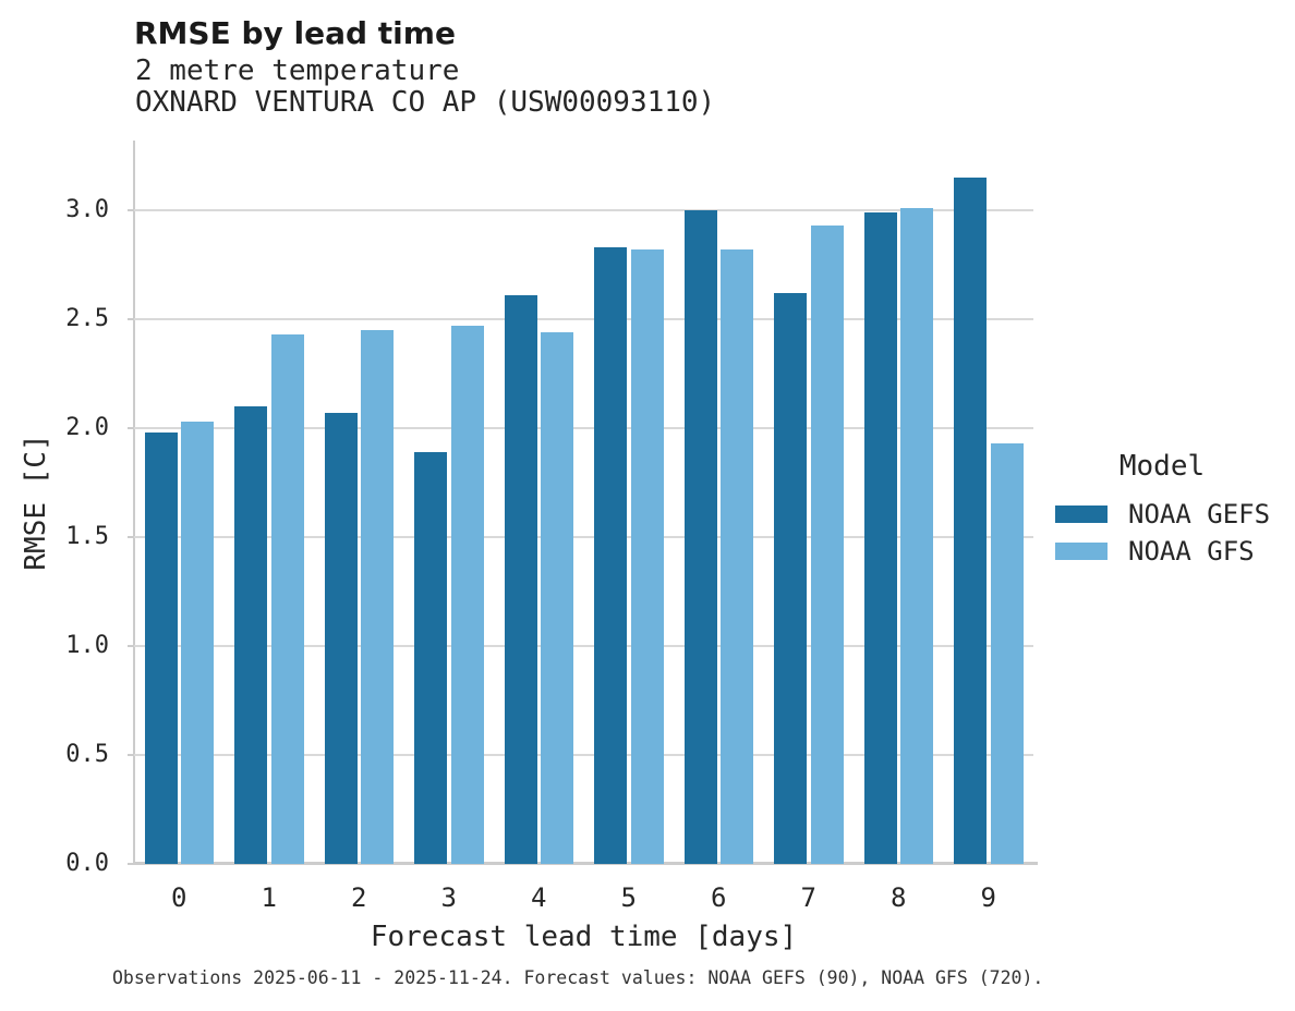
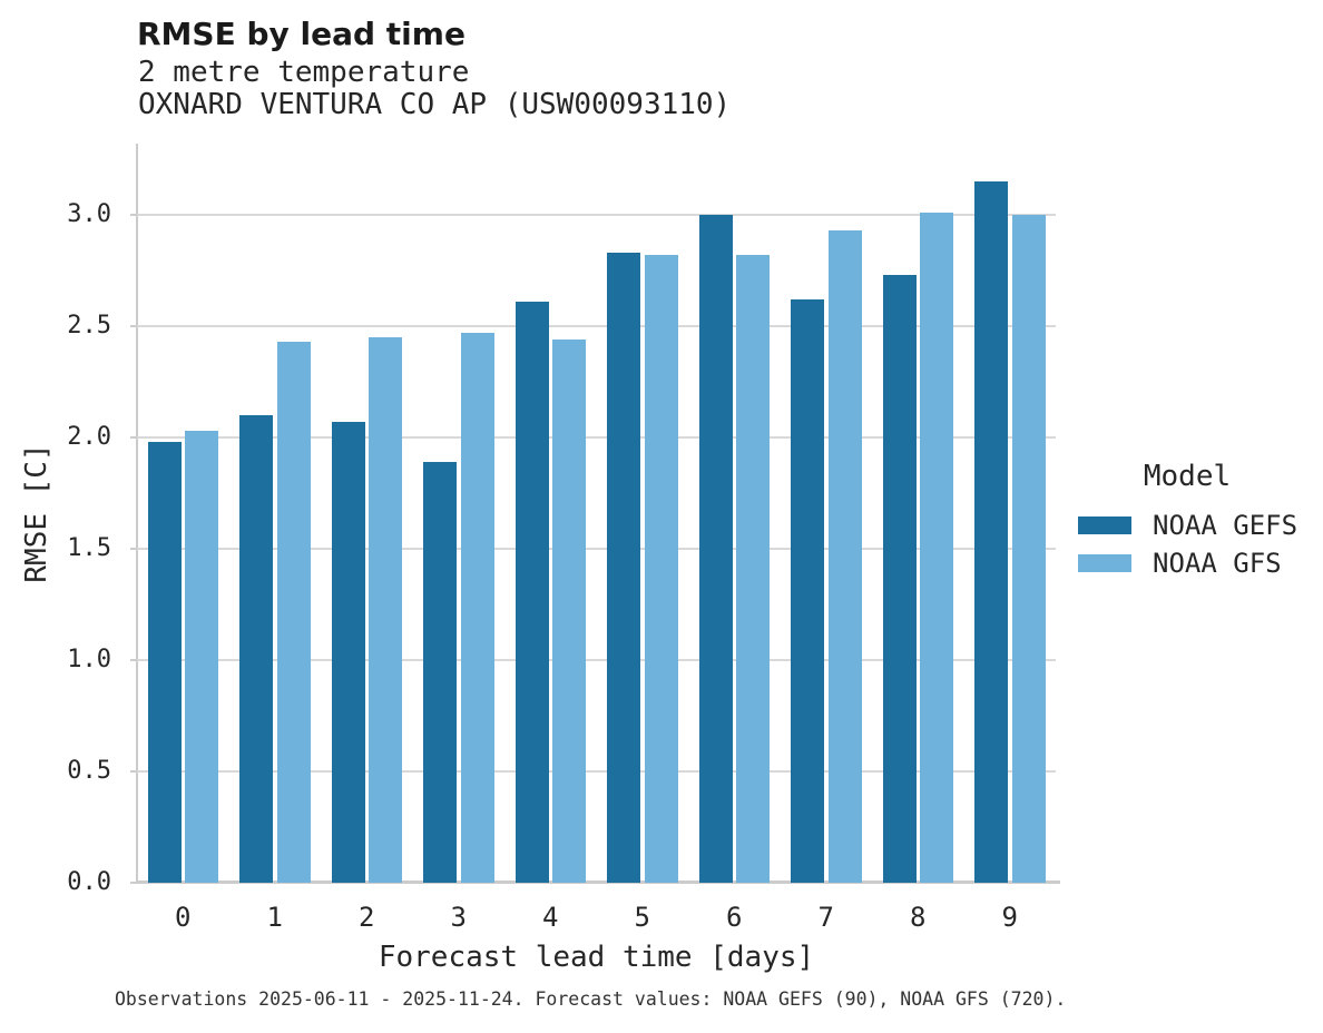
NOAA GEFS/8: 2.99 -> 2.73
NOAA GFS/9: 1.93 -> 3.00
